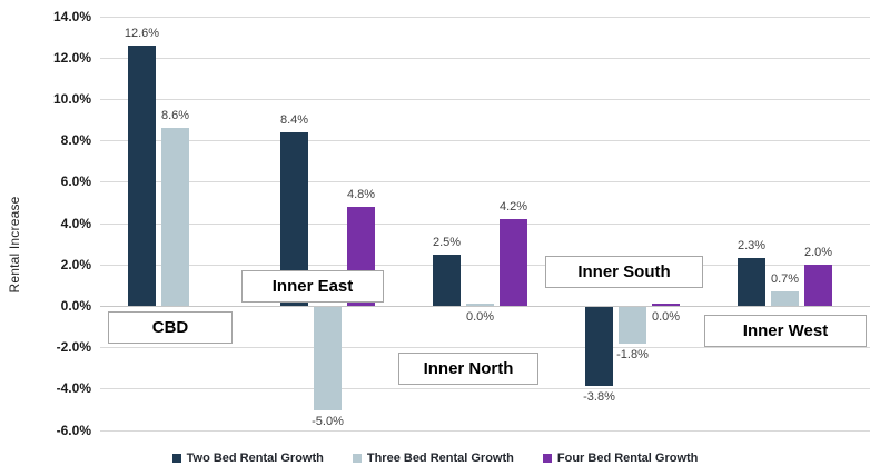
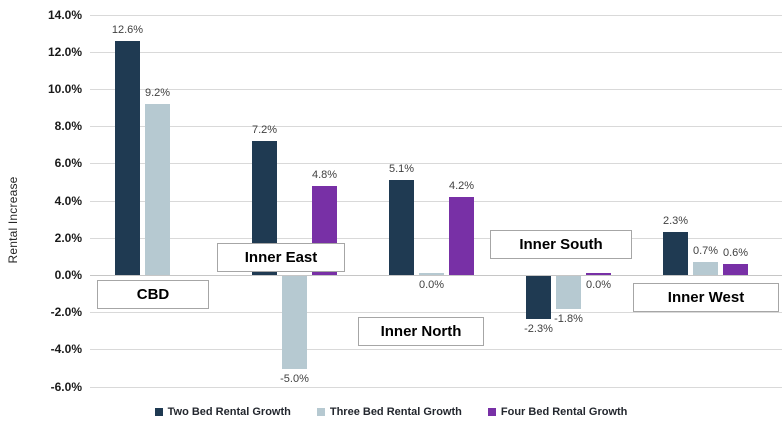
Three Bed Rental Growth/CBD: 8.6% -> 9.2%
Two Bed Rental Growth/Inner East: 8.4% -> 7.2%
Two Bed Rental Growth/Inner North: 2.5% -> 5.1%
Two Bed Rental Growth/Inner South: -3.8% -> -2.3%
Four Bed Rental Growth/Inner West: 2.0% -> 0.6%
